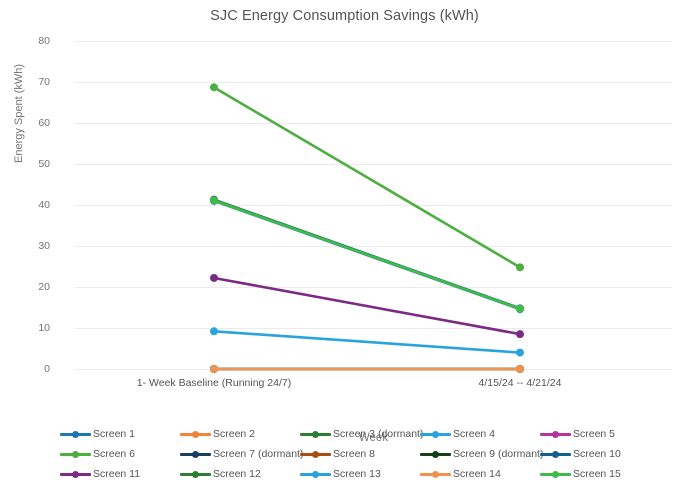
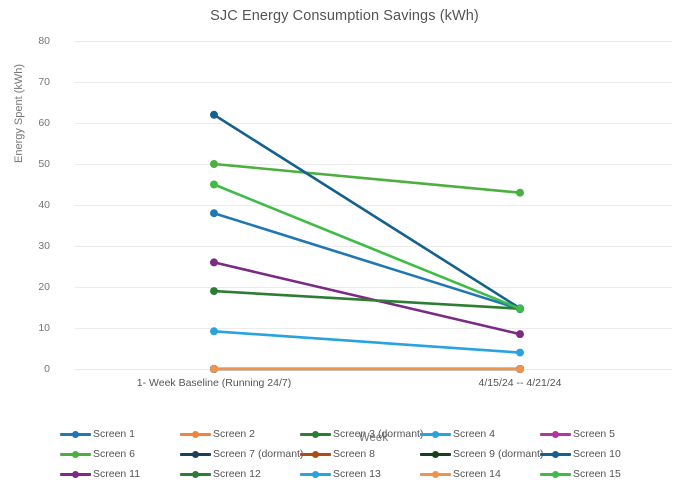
Screen 1/1- Week Baseline (Running 24/7): 41 -> 38
Screen 6/1- Week Baseline (Running 24/7): 69 -> 50
Screen 10/1- Week Baseline (Running 24/7): 41 -> 62
Screen 11/1- Week Baseline (Running 24/7): 22 -> 26
Screen 12/1- Week Baseline (Running 24/7): 41 -> 19
Screen 15/1- Week Baseline (Running 24/7): 41 -> 45
Screen 6/4/15/24 -- 4/21/24: 25 -> 43
